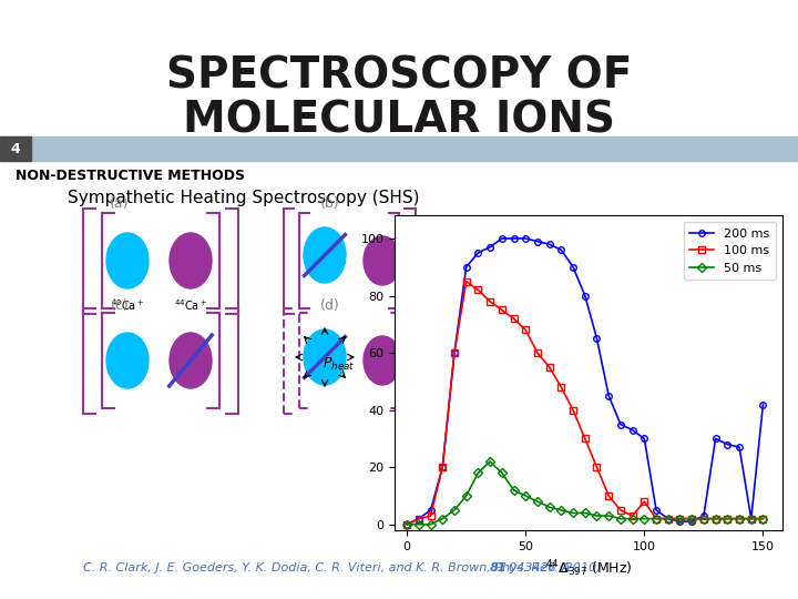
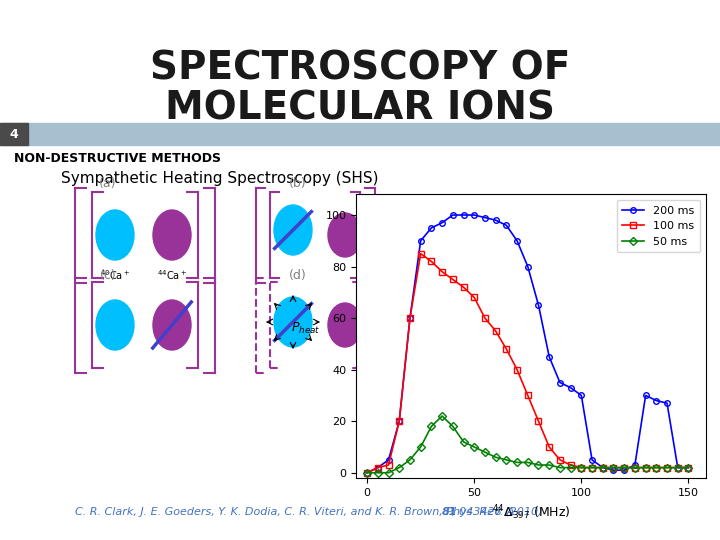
100 ms/100: 8 -> 2
200 ms/150: 42 -> 2
